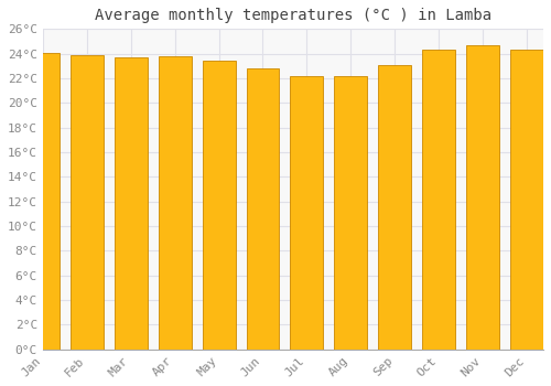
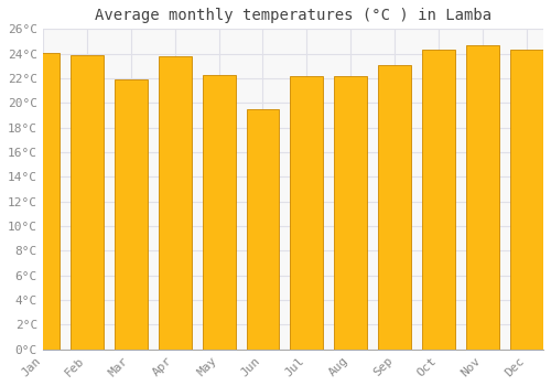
Mar: 23.7°C -> 21.9°C
May: 23.4°C -> 22.3°C
Jun: 22.8°C -> 19.5°C
